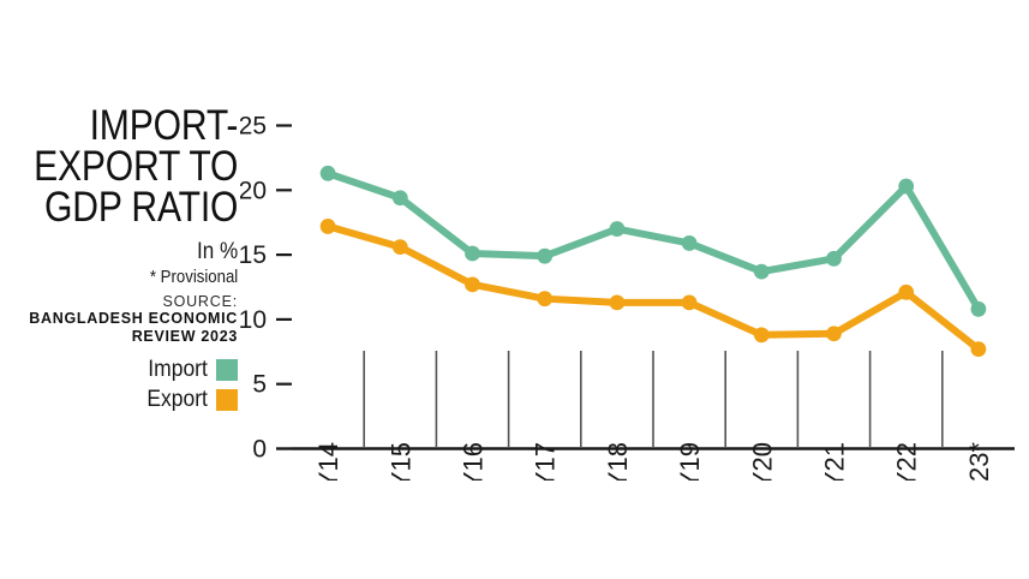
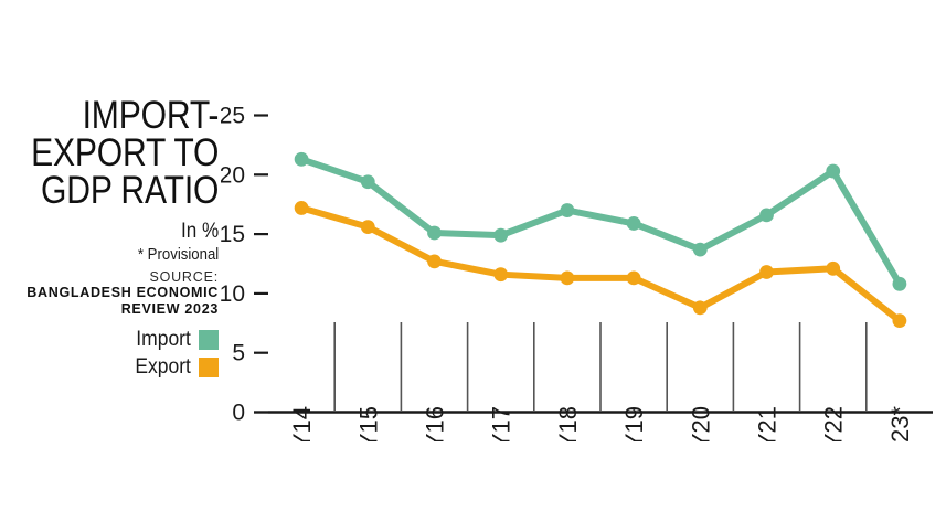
Import/FY21: 14.7 -> 16.6
Export/FY21: 8.9 -> 11.8
